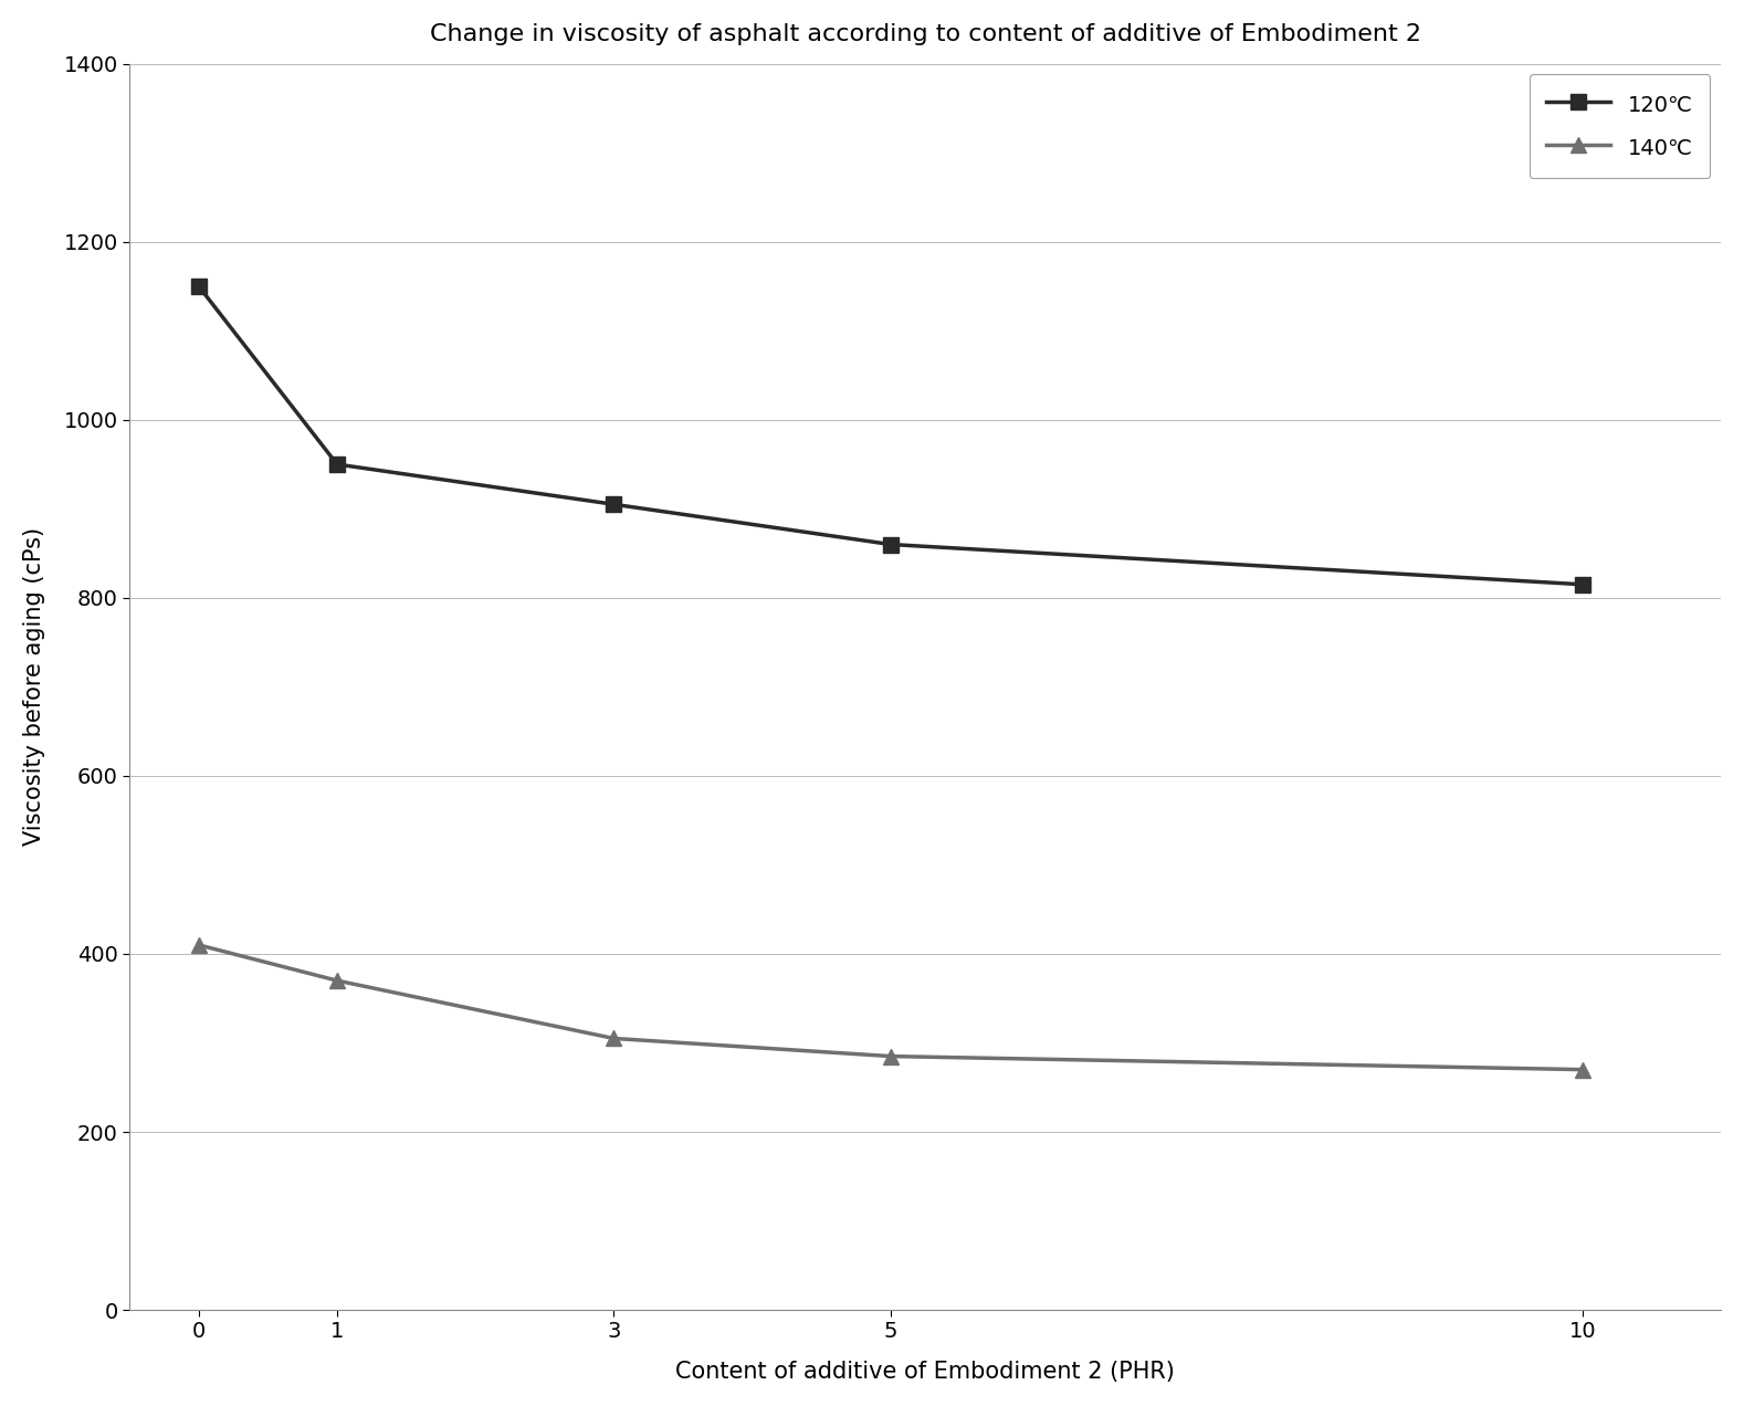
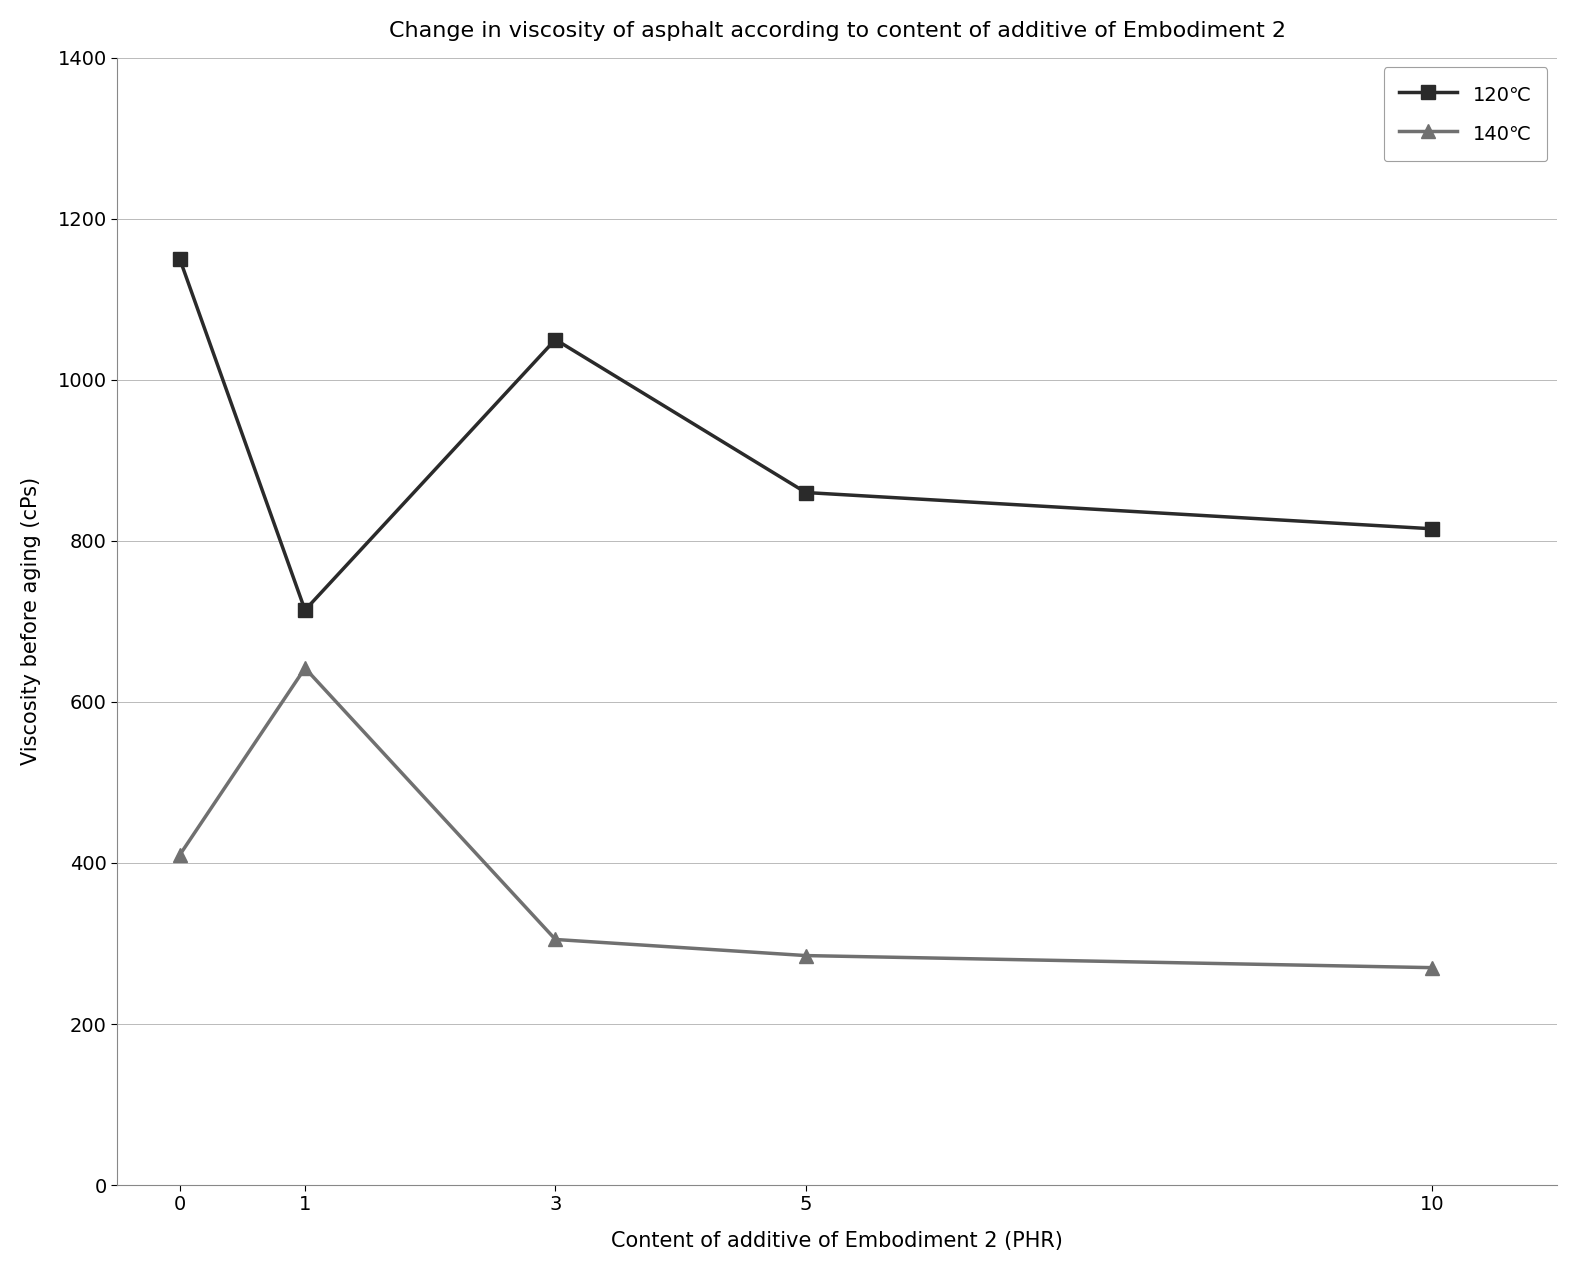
120℃/1: 950 -> 714
140℃/1: 370 -> 642
120℃/3: 905 -> 1050
